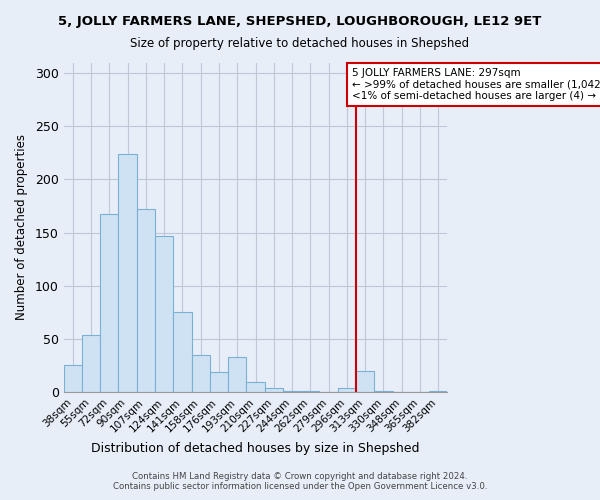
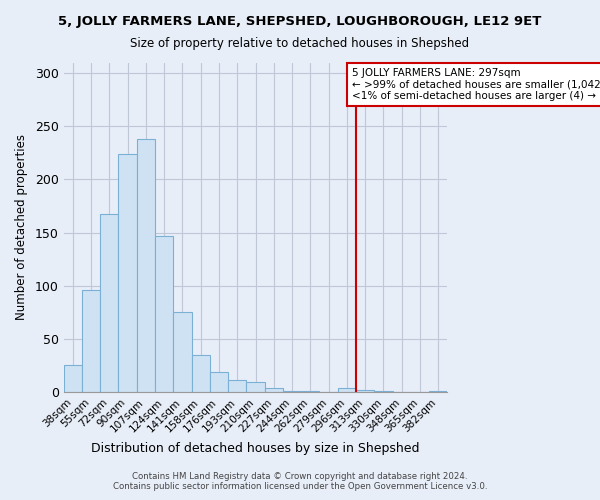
55sqm: 54 -> 96
107sqm: 172 -> 238
193sqm: 33 -> 11
313sqm: 20 -> 2
